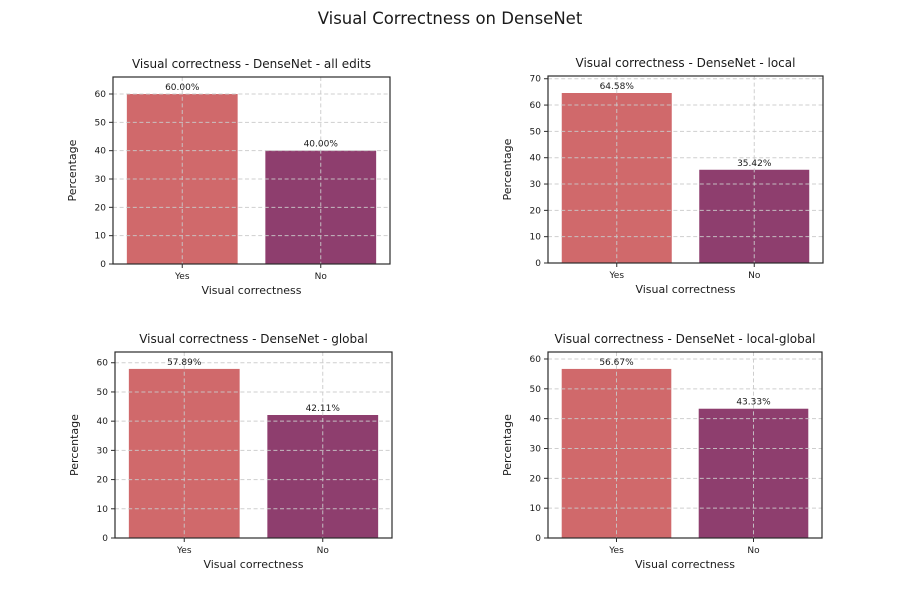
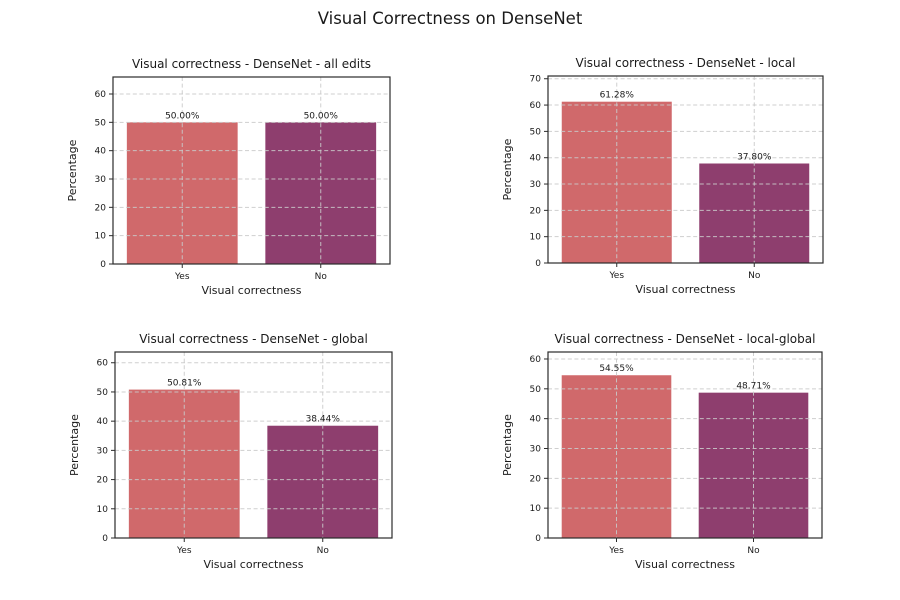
Visual correctness - DenseNet - all edits/Yes: 60.00% -> 50.00%
Visual correctness - DenseNet - all edits/No: 40.00% -> 50.00%
Visual correctness - DenseNet - local/Yes: 64.58% -> 61.28%
Visual correctness - DenseNet - local/No: 35.42% -> 37.80%
Visual correctness - DenseNet - global/Yes: 57.89% -> 50.81%
Visual correctness - DenseNet - global/No: 42.11% -> 38.44%
Visual correctness - DenseNet - local-global/Yes: 56.67% -> 54.55%
Visual correctness - DenseNet - local-global/No: 43.33% -> 48.71%
